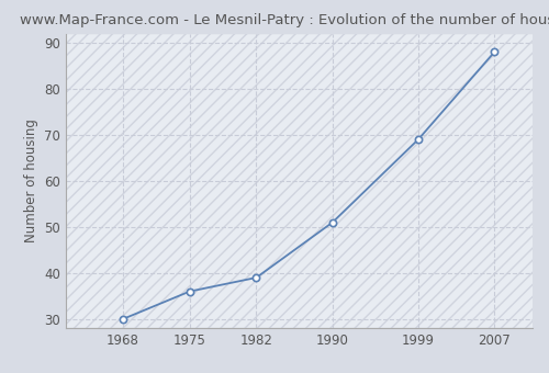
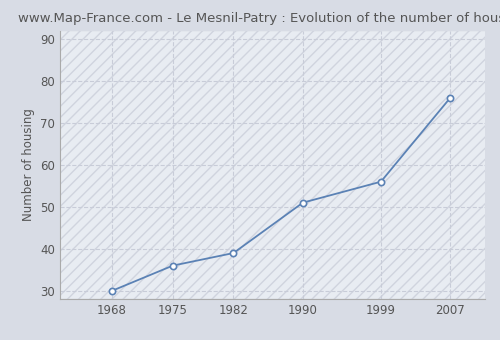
1999: 69 -> 56
2007: 88 -> 76
